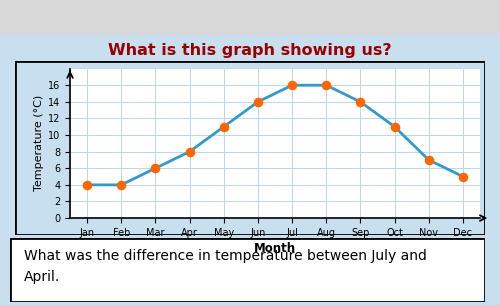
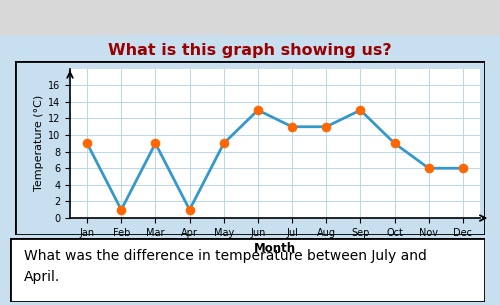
Jan: 4 -> 9
Feb: 4 -> 1
Mar: 6 -> 9
Apr: 8 -> 1
May: 11 -> 9
Jun: 14 -> 13
Jul: 16 -> 11
Aug: 16 -> 11
Sep: 14 -> 13
Oct: 11 -> 9
Nov: 7 -> 6
Dec: 5 -> 6
